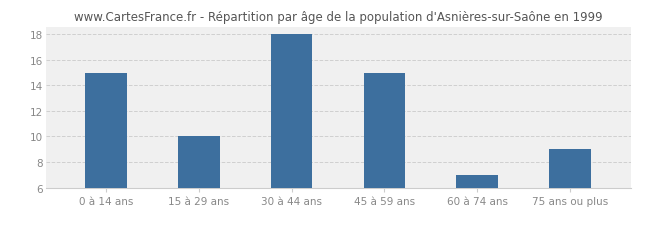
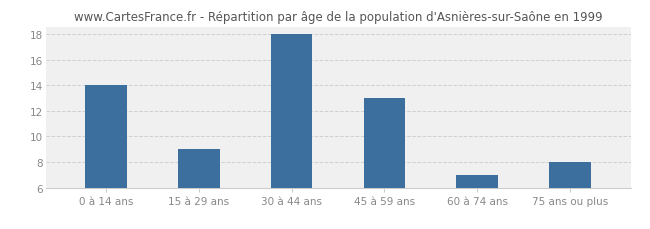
0 à 14 ans: 15 -> 14
15 à 29 ans: 10 -> 9
45 à 59 ans: 15 -> 13
75 ans ou plus: 9 -> 8
